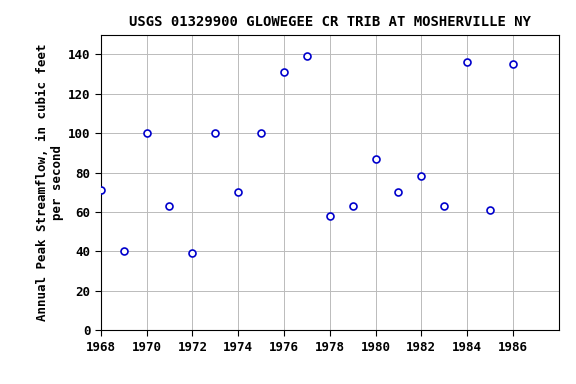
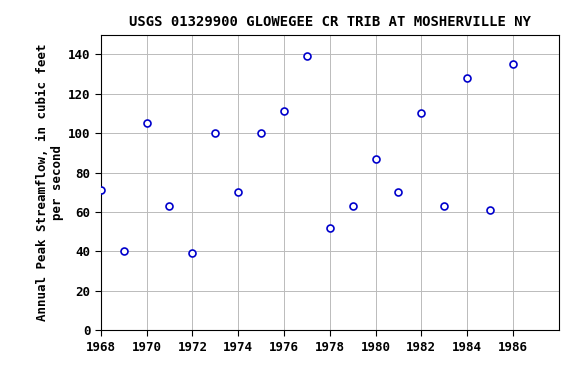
1970: 100 -> 105
1976: 131 -> 111
1978: 58 -> 52
1982: 78 -> 110
1984: 136 -> 128
